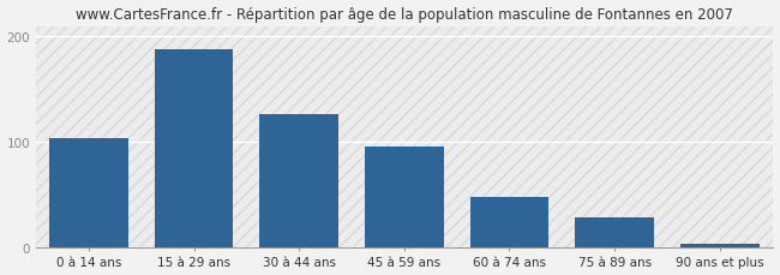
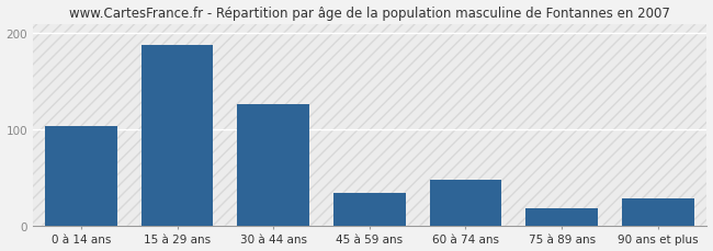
45 à 59 ans: 96 -> 34
75 à 89 ans: 28 -> 18
90 ans et plus: 3 -> 28
